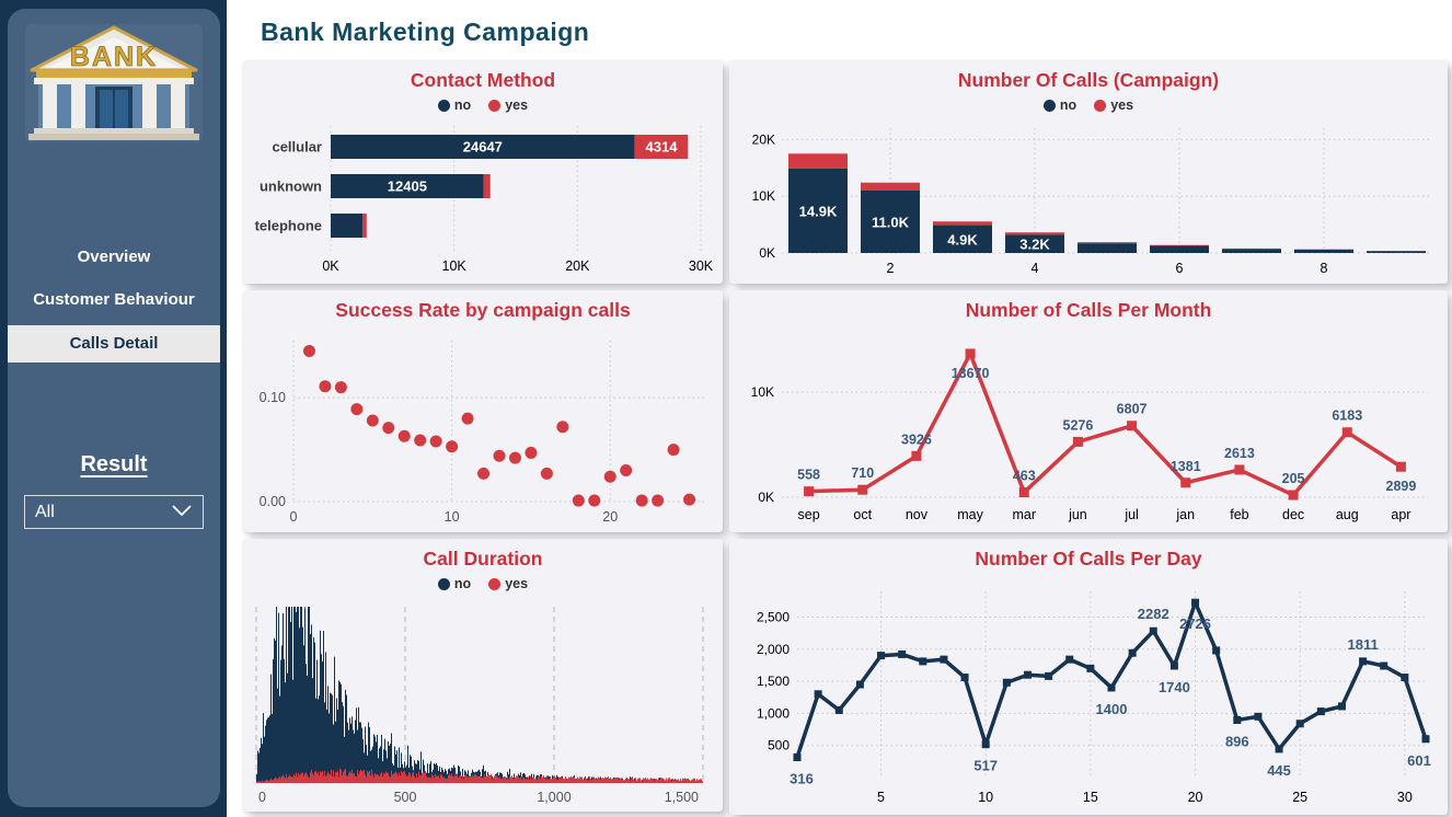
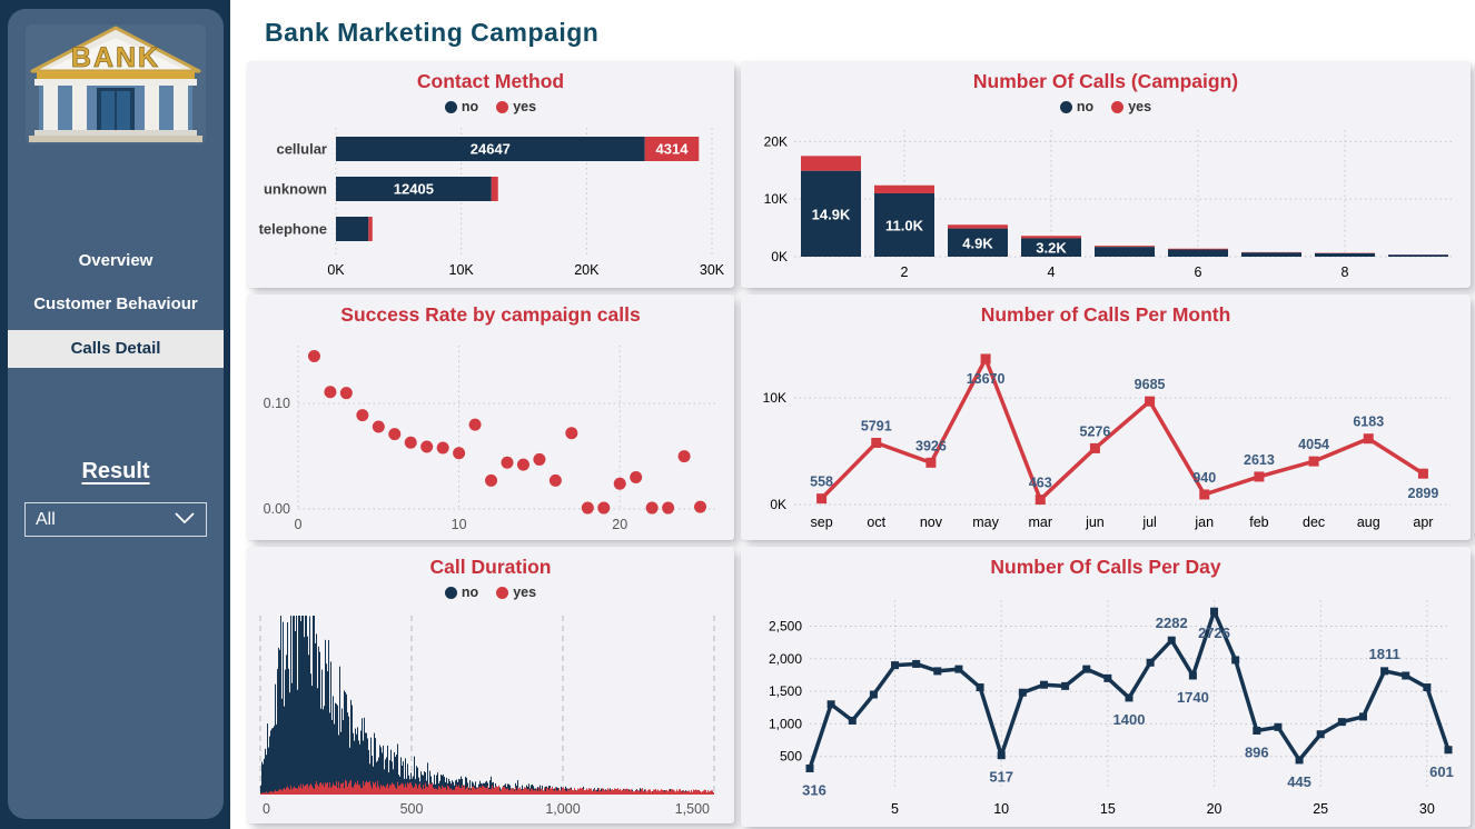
Number of Calls Per Month/oct: 710 -> 5791
Number of Calls Per Month/jul: 6807 -> 9685
Number of Calls Per Month/jan: 1381 -> 940
Number of Calls Per Month/dec: 205 -> 4054
